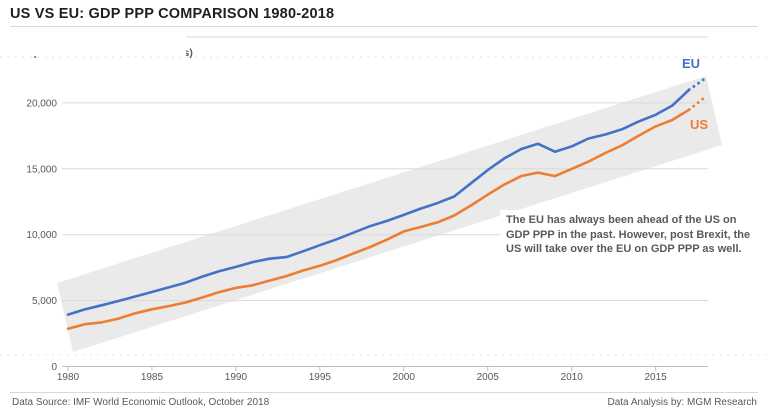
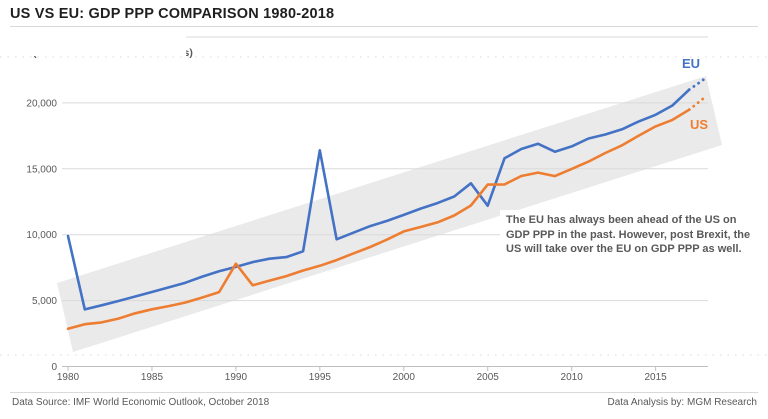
EU/1980: 3900 -> 9900
US/1990: 6000 -> 7800
EU/1995: 9200 -> 16400
EU/2005: 14900 -> 12200
US/2005: 13000 -> 13800
